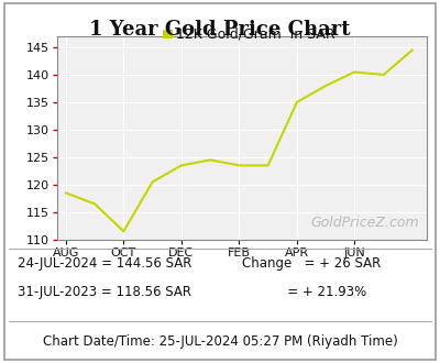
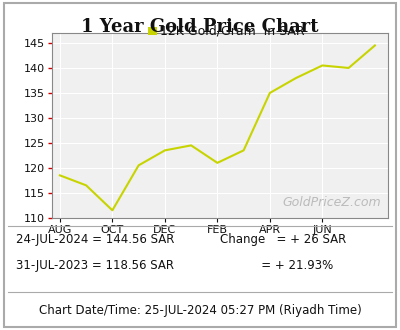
FEB: 123.5 -> 121.0
